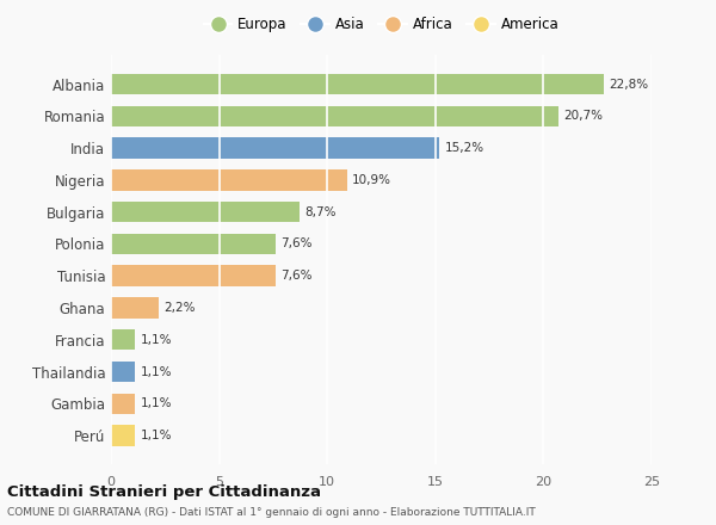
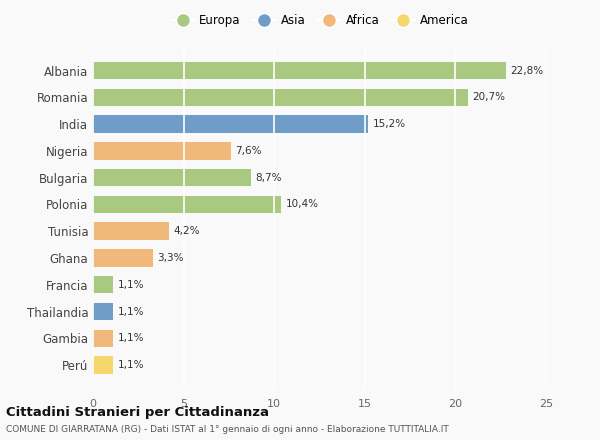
Nigeria: 10,9% -> 7,6%
Polonia: 7,6% -> 10,4%
Tunisia: 7,6% -> 4,2%
Ghana: 2,2% -> 3,3%
